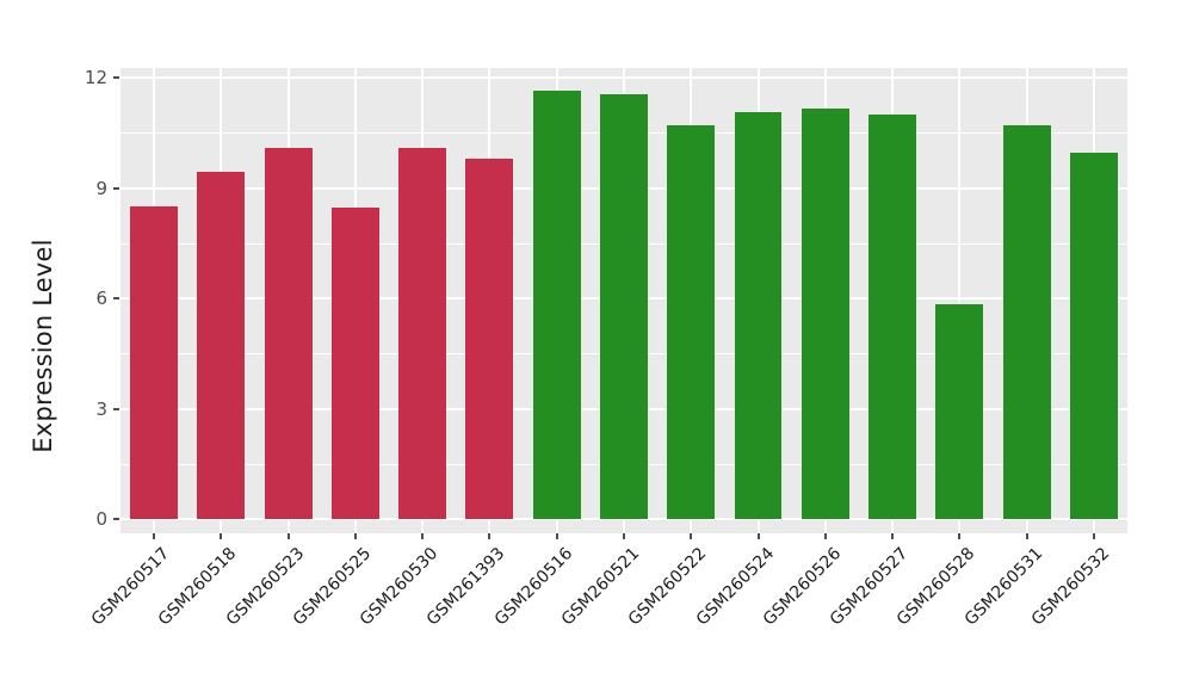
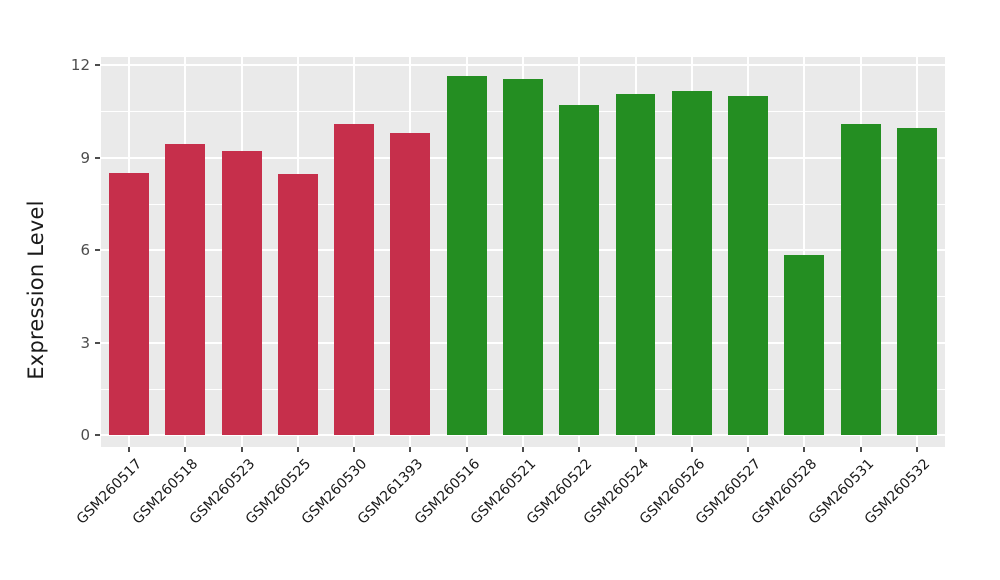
GSM260523: 10.1 -> 9.2
GSM260531: 10.7 -> 10.1
